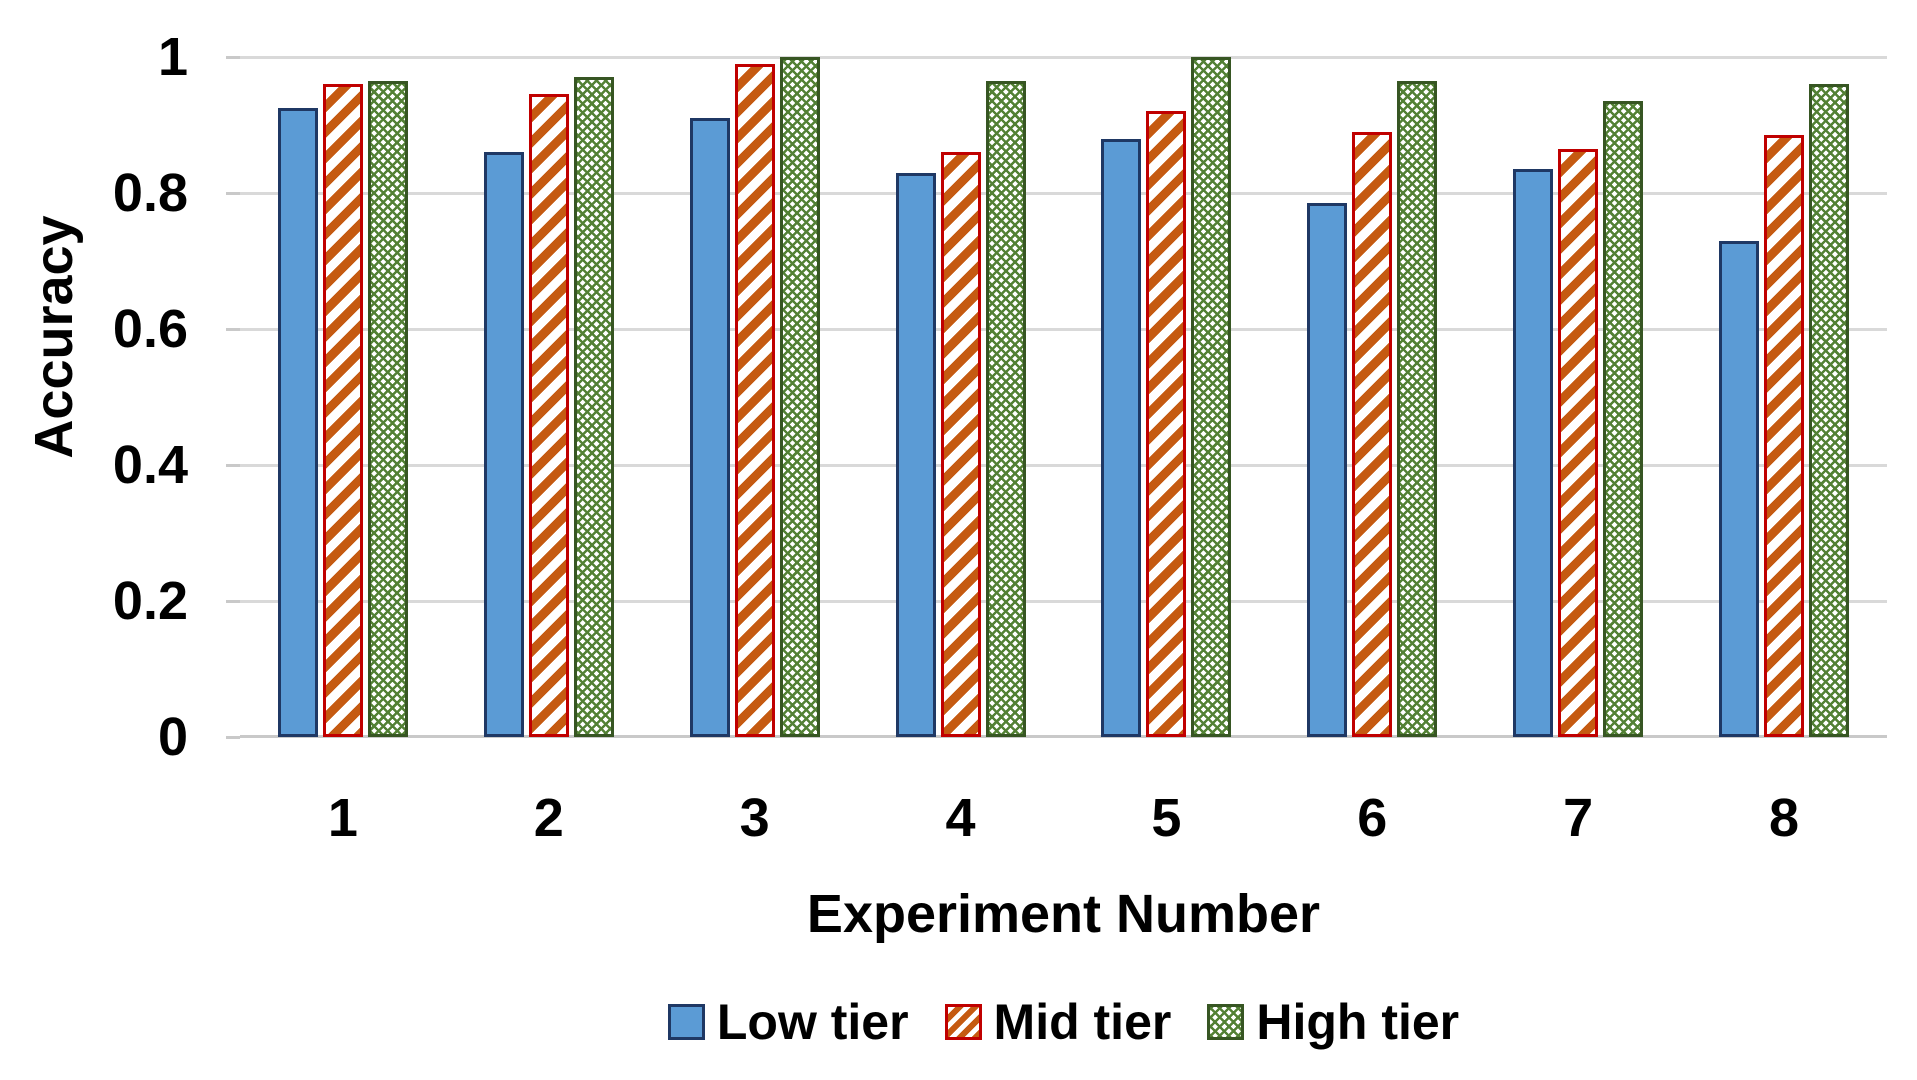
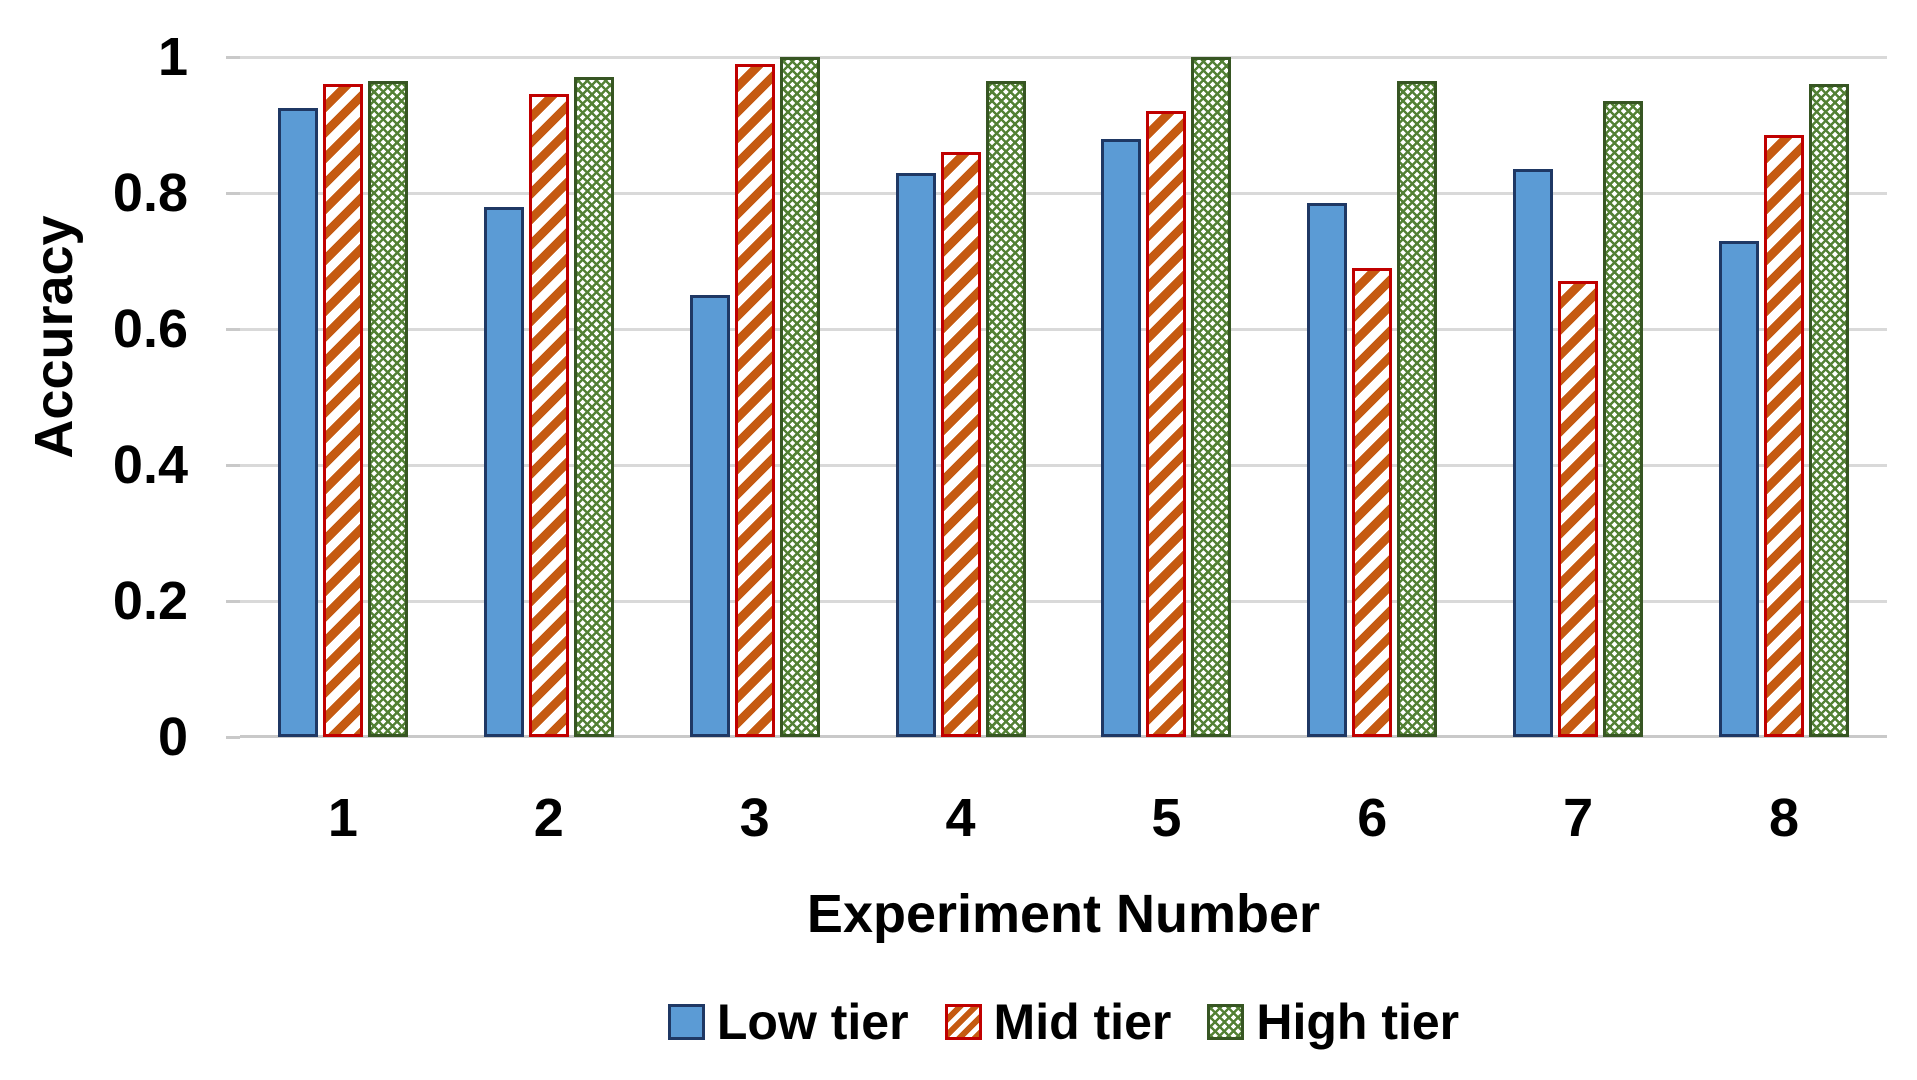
Low tier/2: 0.86 -> 0.78
Low tier/3: 0.91 -> 0.65
Mid tier/6: 0.89 -> 0.69
Mid tier/7: 0.86 -> 0.67
